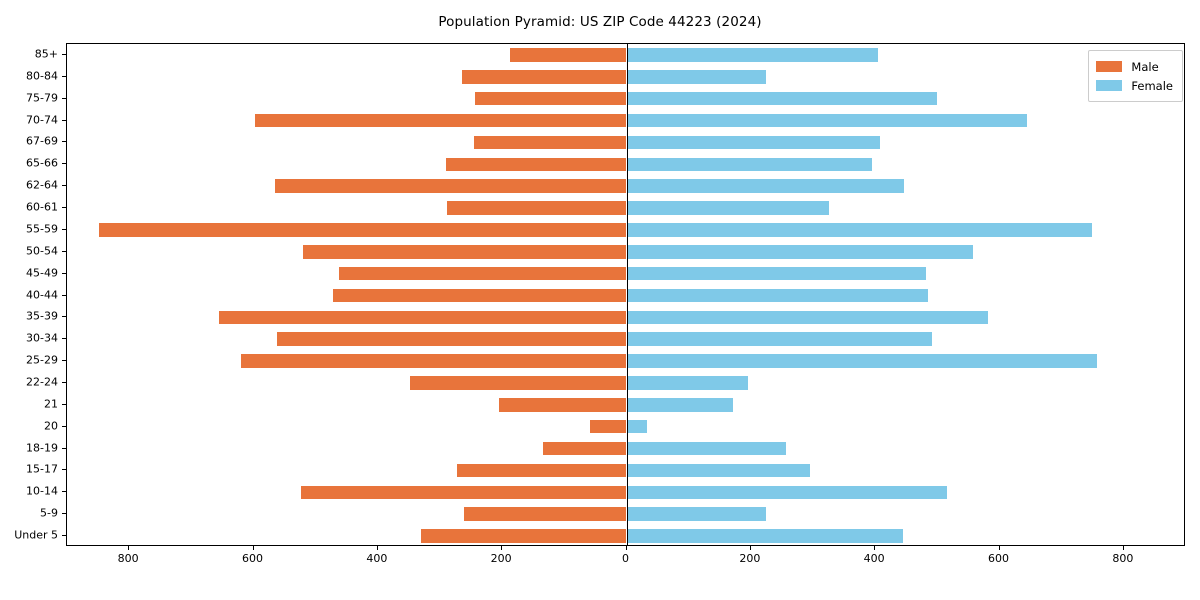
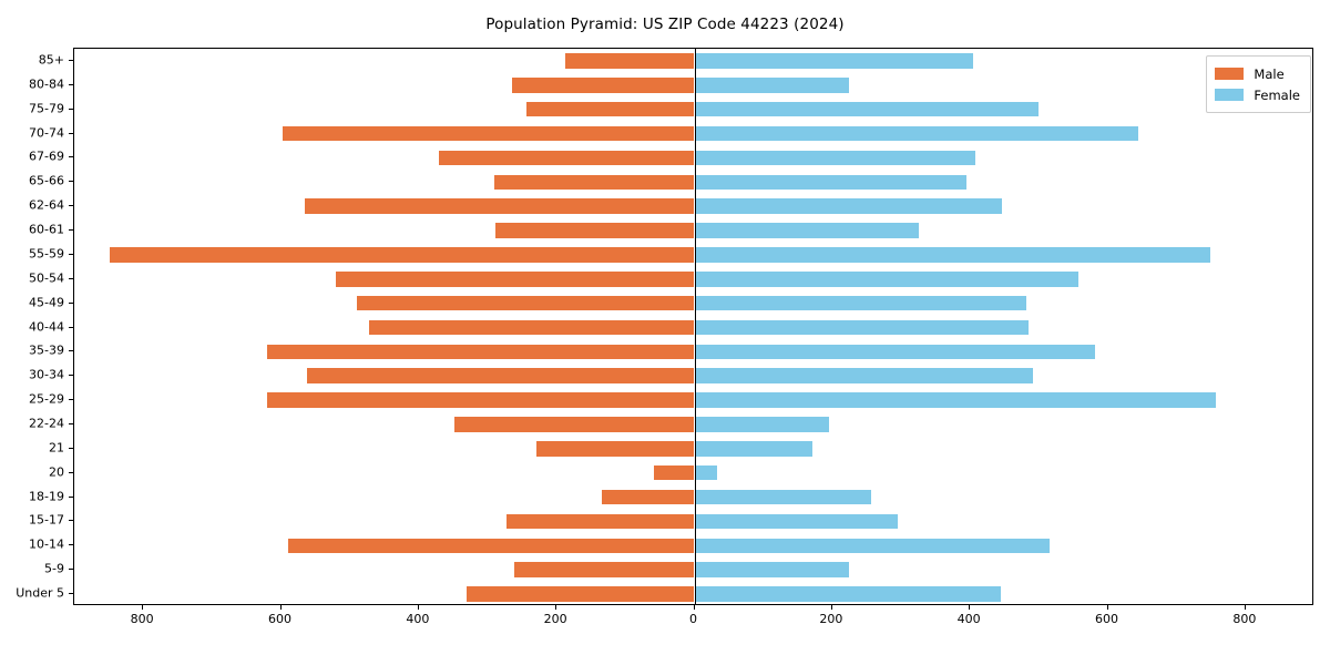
Male/67-69: 250 -> 370
Male/45-49: 460 -> 490
Male/35-39: 660 -> 620
Male/21: 200 -> 230
Male/10-14: 520 -> 590
